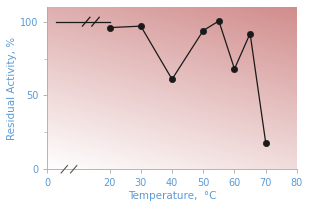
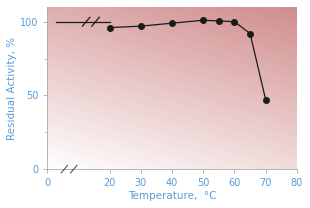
40: 61 -> 99
50: 94 -> 101
60: 68 -> 100
70: 18 -> 47
